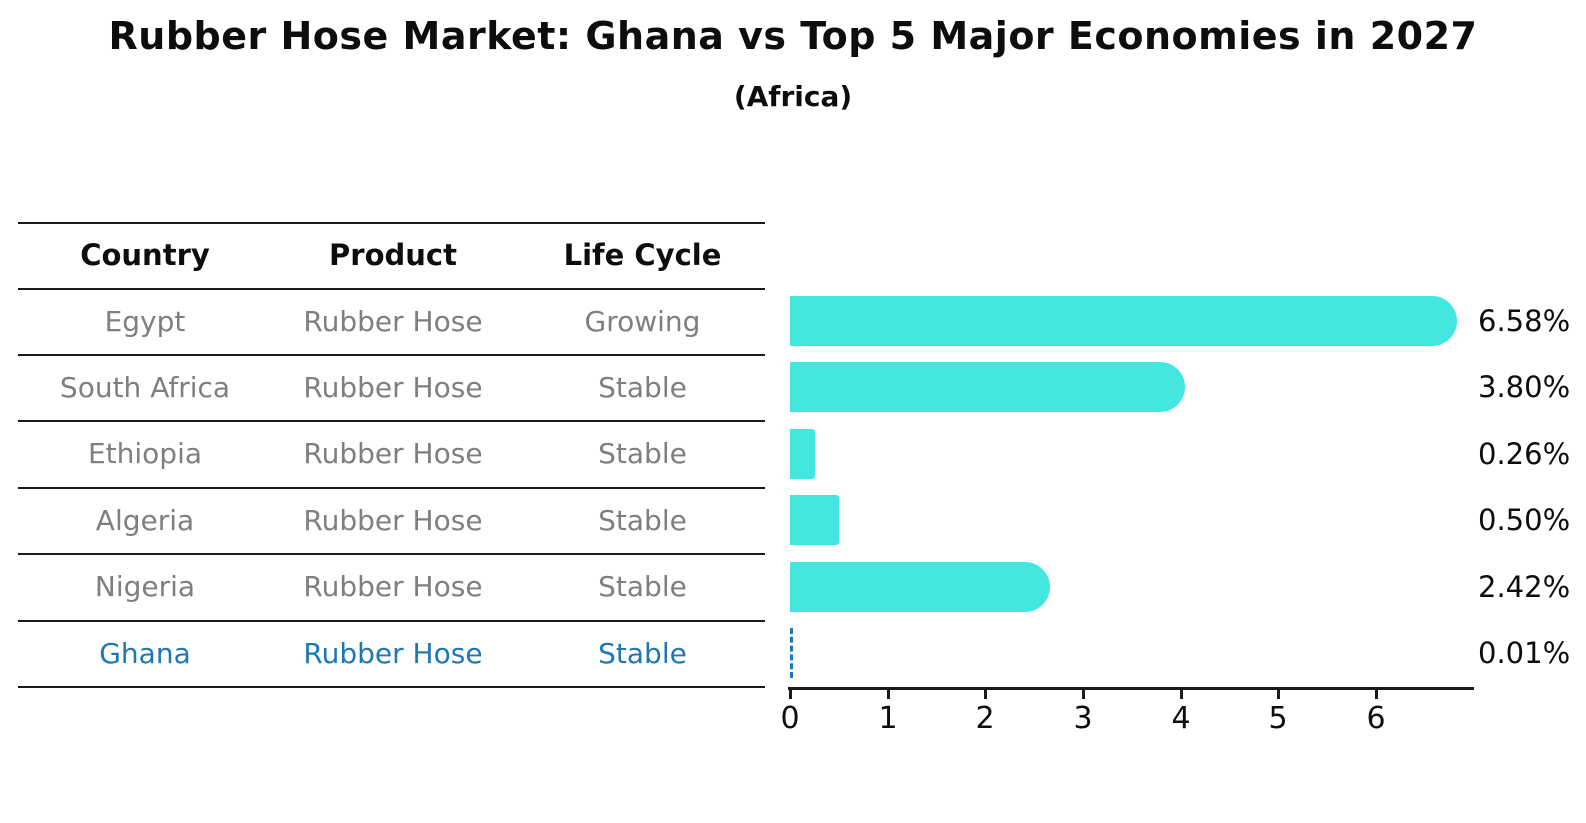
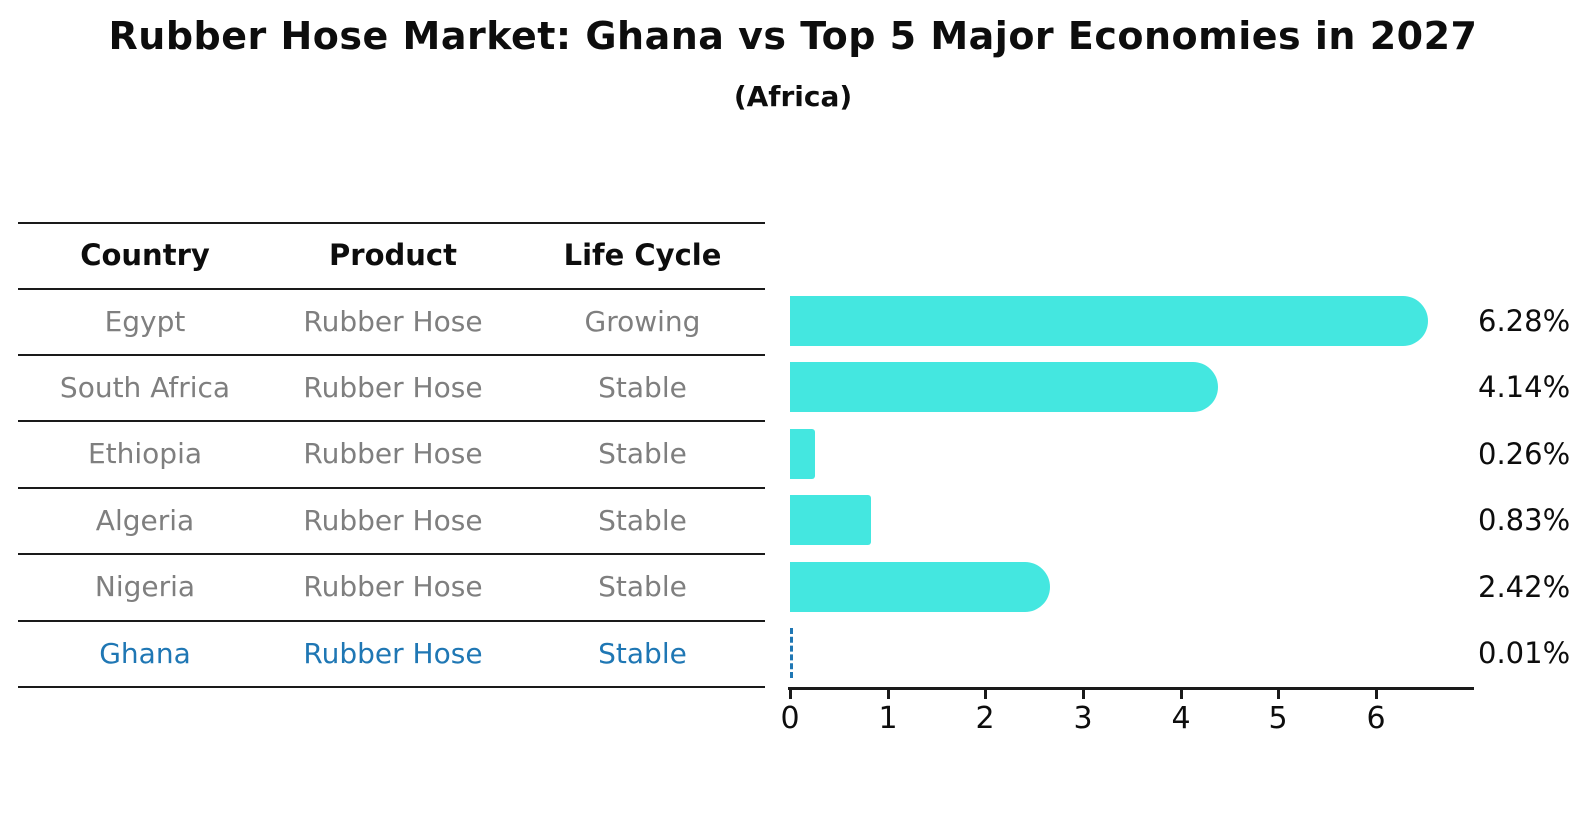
Egypt: 6.58% -> 6.28%
South Africa: 3.80% -> 4.14%
Algeria: 0.50% -> 0.83%
